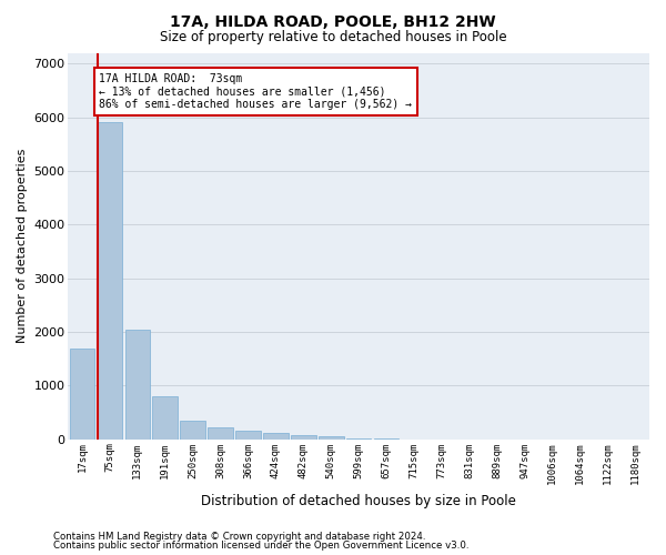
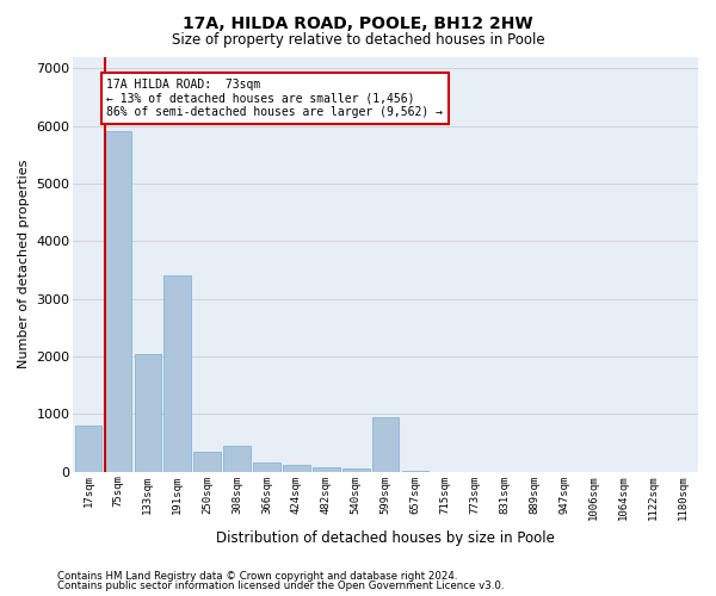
17sqm: 1700 -> 800
191sqm: 800 -> 3400
308sqm: 230 -> 450
599sqm: 20 -> 950
